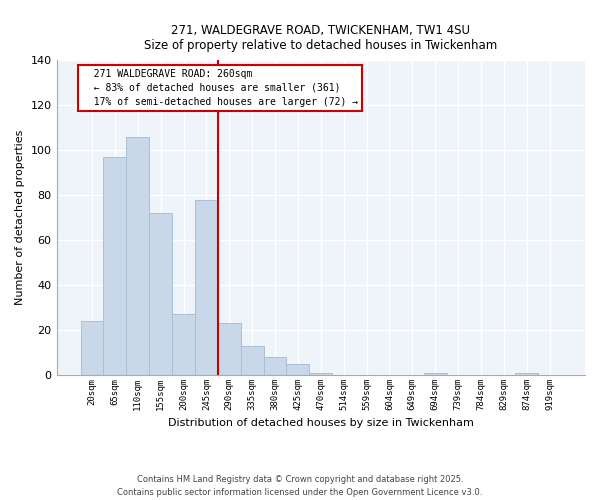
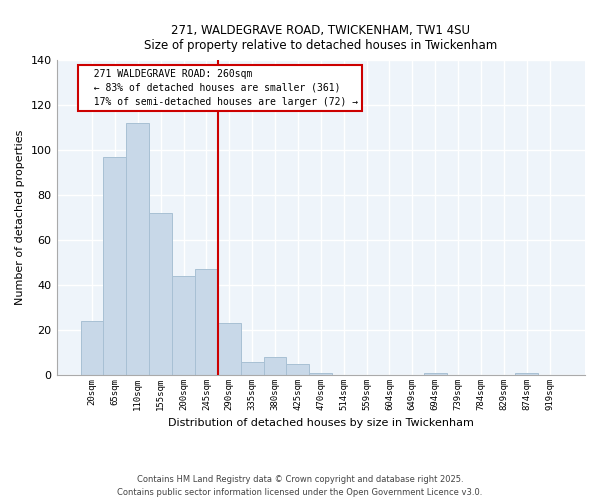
110sqm: 106 -> 112
200sqm: 27 -> 44
245sqm: 78 -> 47
335sqm: 13 -> 6
